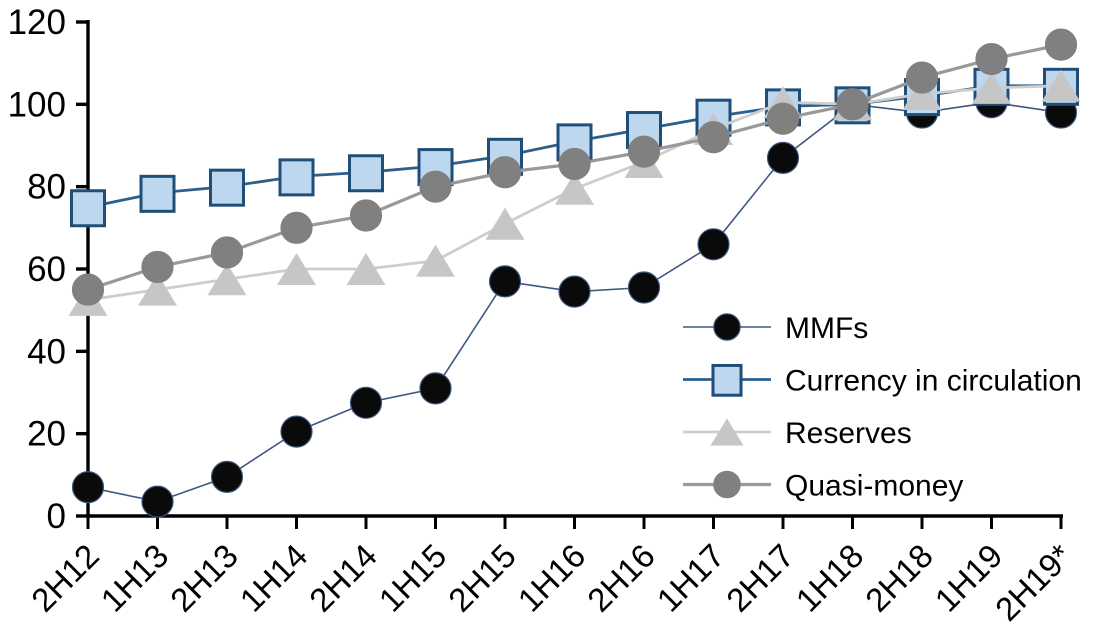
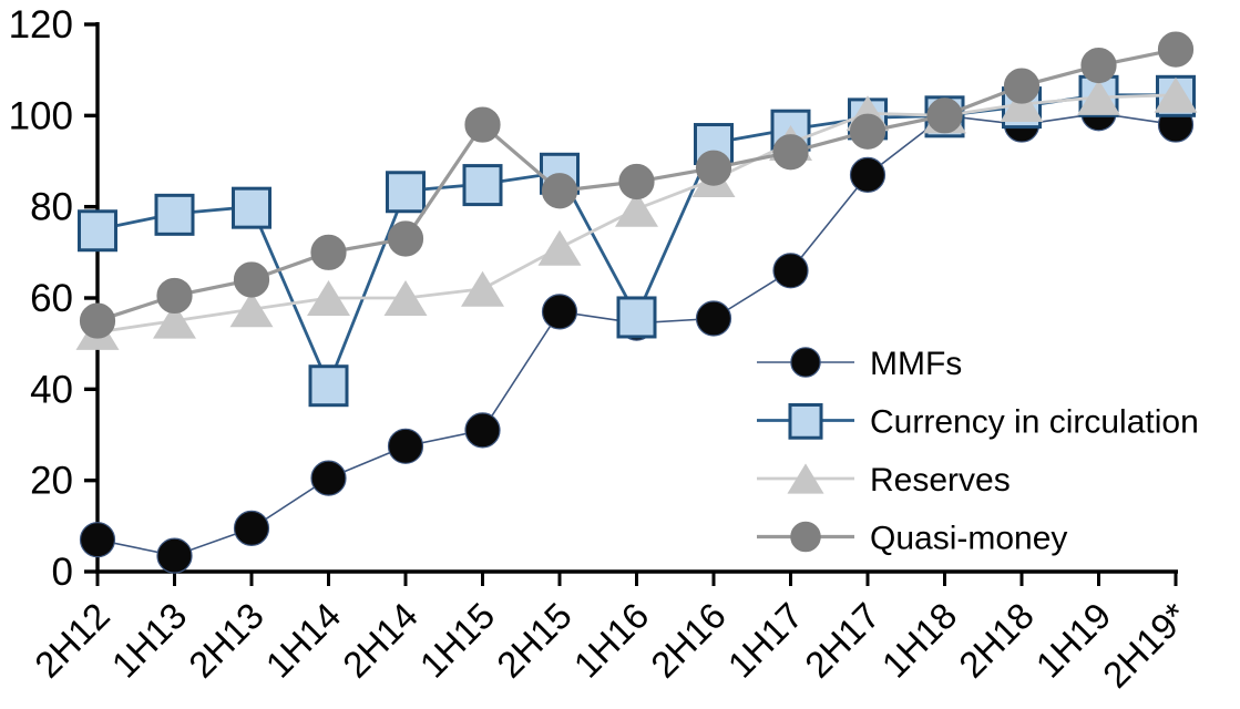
Currency in circulation/1H14: 82 -> 41
Quasi-money/1H15: 80 -> 98
Currency in circulation/1H16: 91 -> 56
